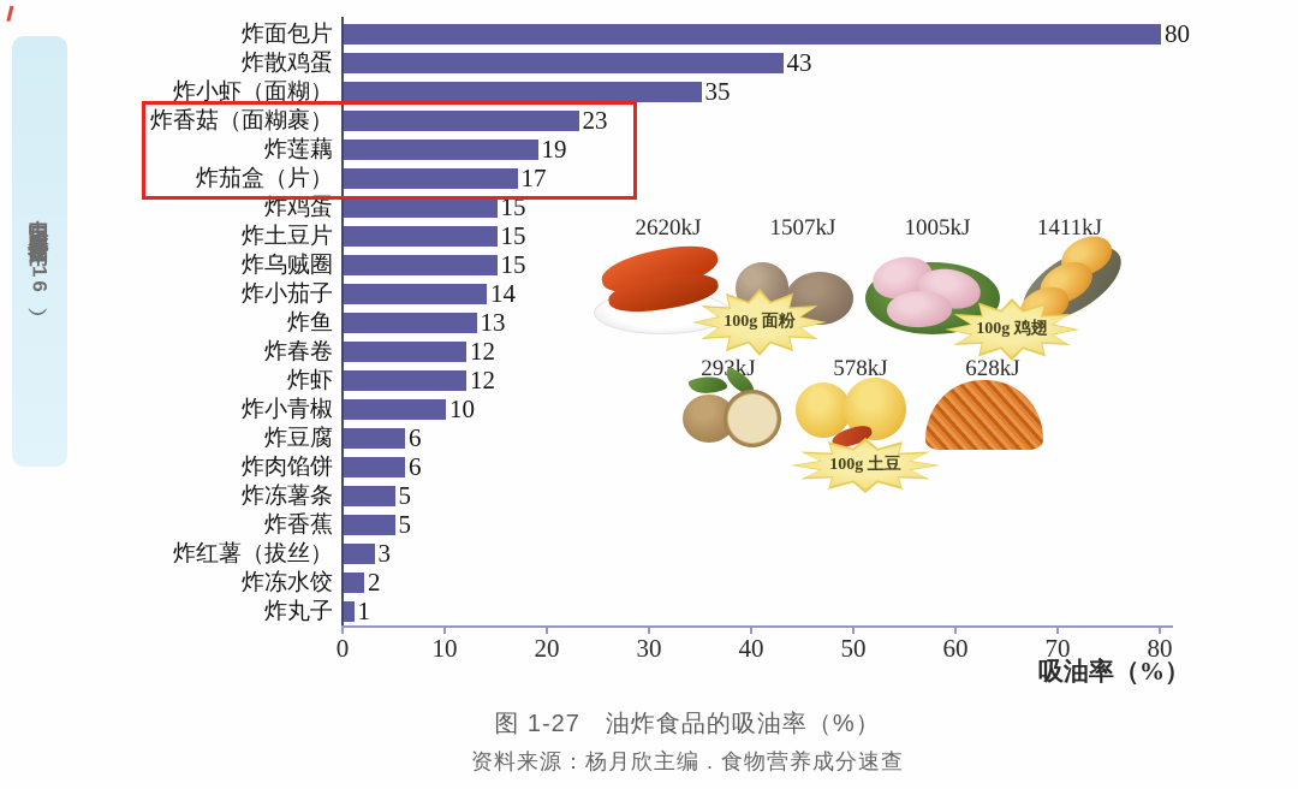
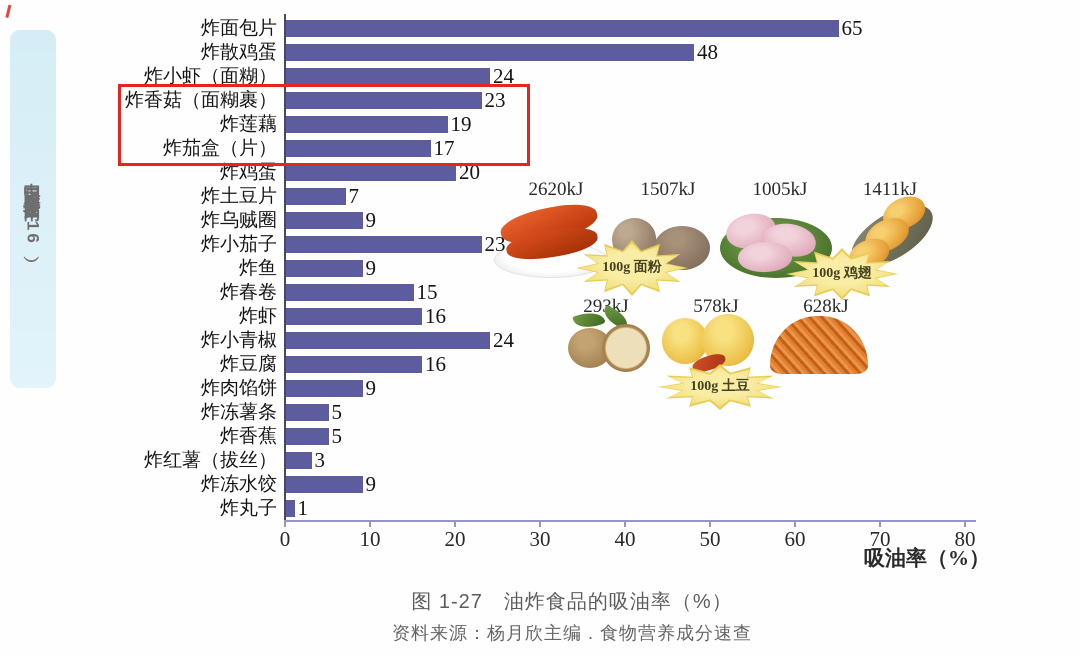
炸面包片: 80 -> 65
炸散鸡蛋: 43 -> 48
炸小虾（面糊）: 35 -> 24
炸鸡蛋: 15 -> 20
炸土豆片: 15 -> 7
炸乌贼圈: 15 -> 9
炸小茄子: 14 -> 23
炸鱼: 13 -> 9
炸春卷: 12 -> 15
炸虾: 12 -> 16
炸小青椒: 10 -> 24
炸豆腐: 6 -> 16
炸肉馅饼: 6 -> 9
炸冻水饺: 2 -> 9
